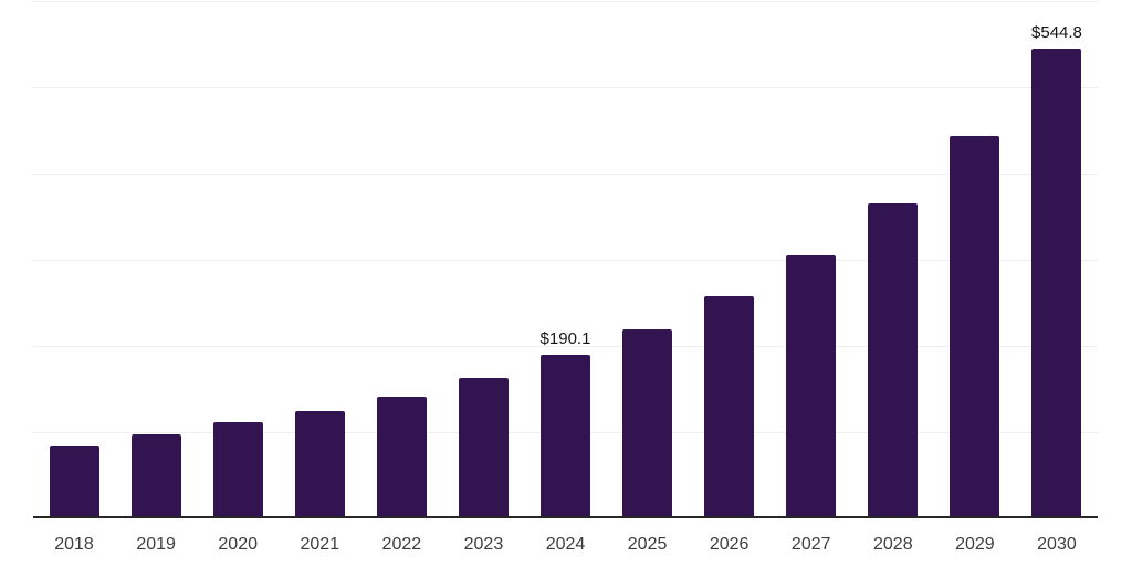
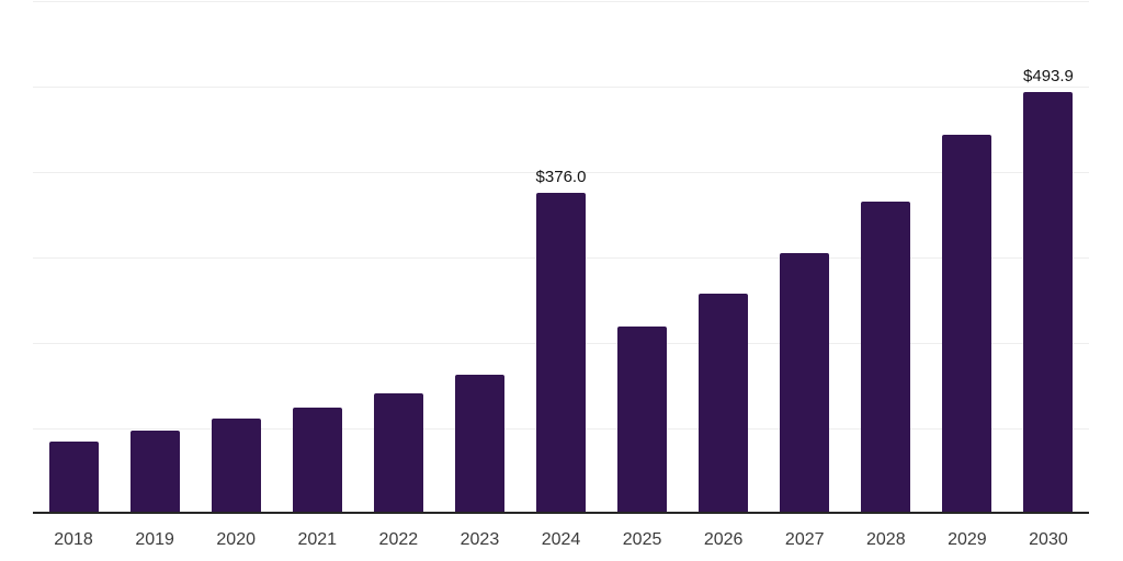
2024: $190.1 -> $376.0
2030: $544.8 -> $493.9
